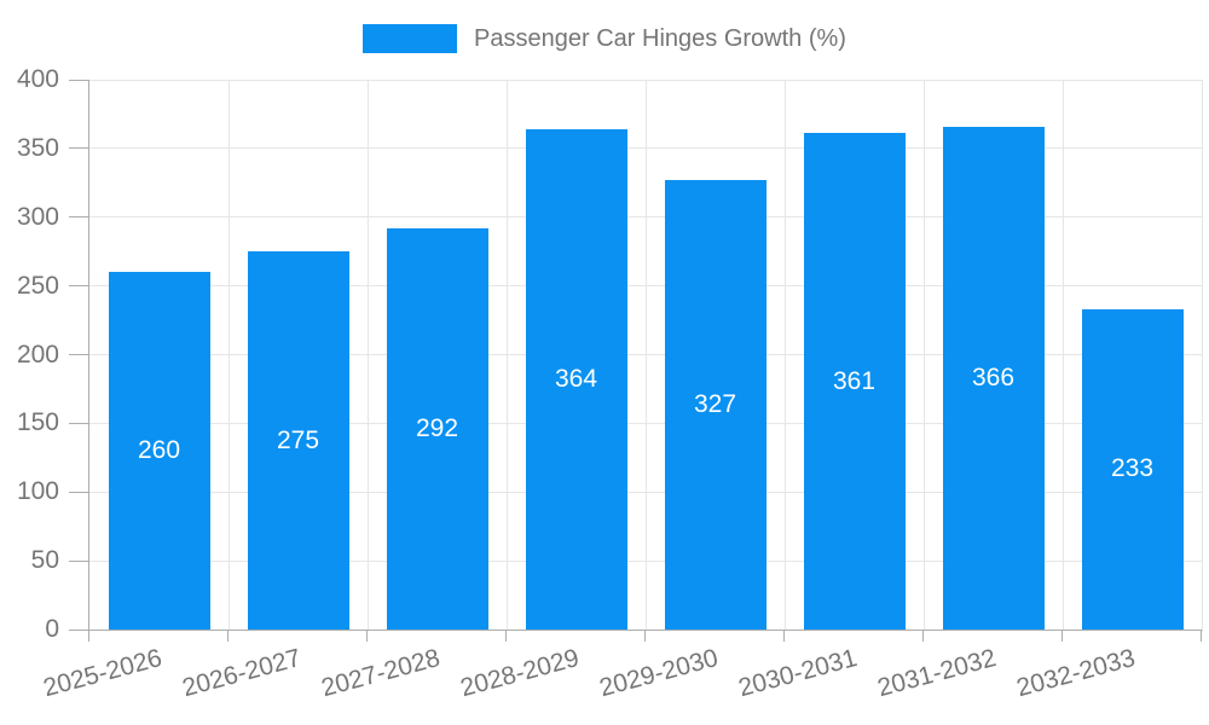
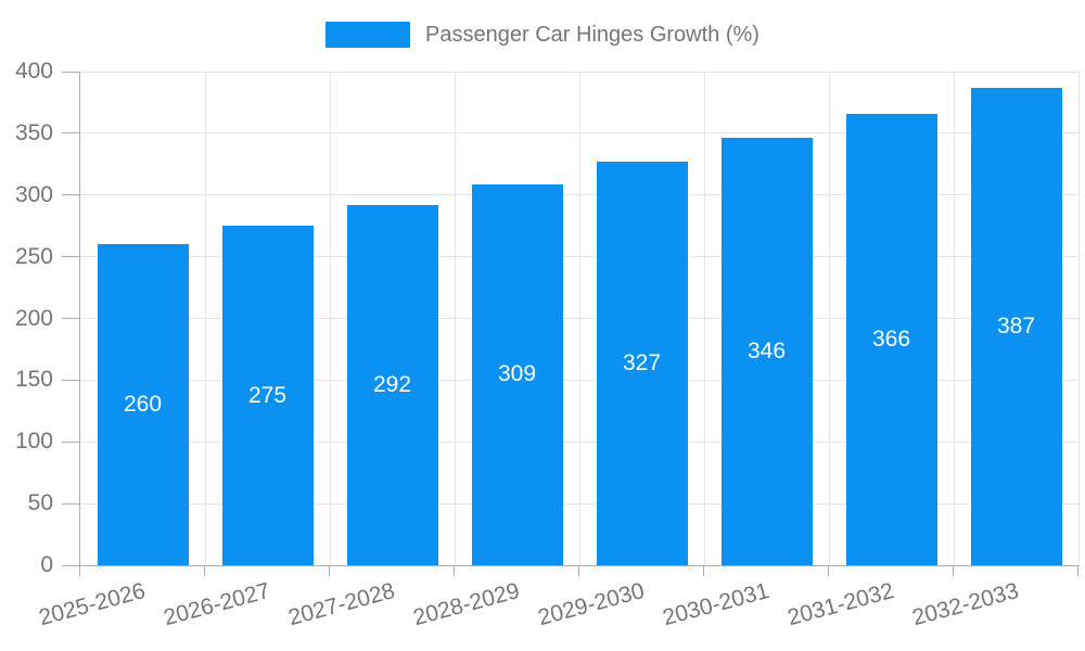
2028-2029: 364 -> 309
2030-2031: 361 -> 346
2032-2033: 233 -> 387
